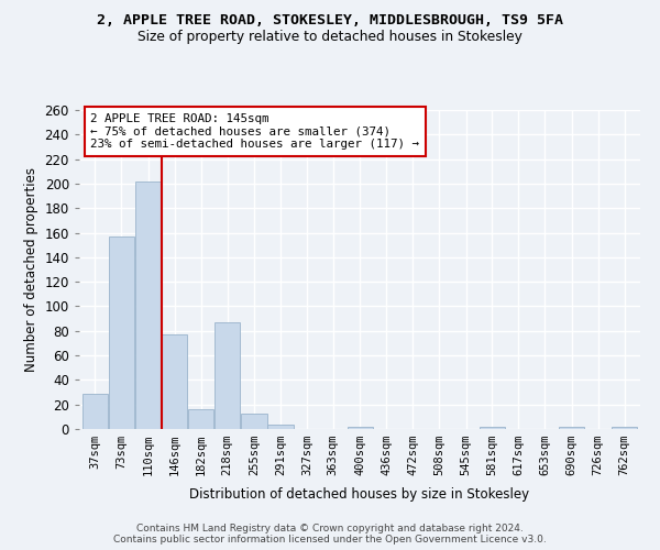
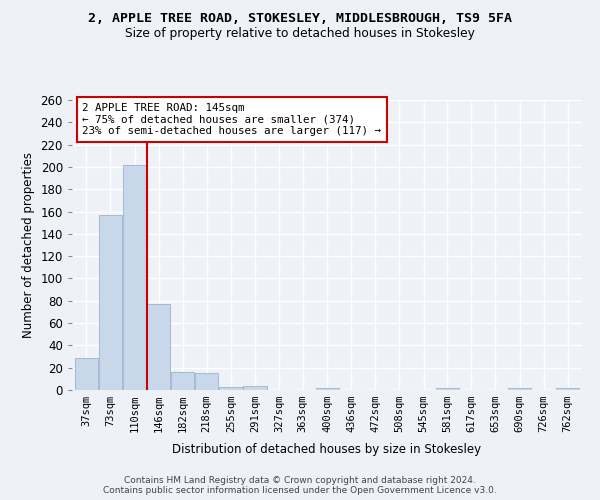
218sqm: 87 -> 15
255sqm: 13 -> 3
